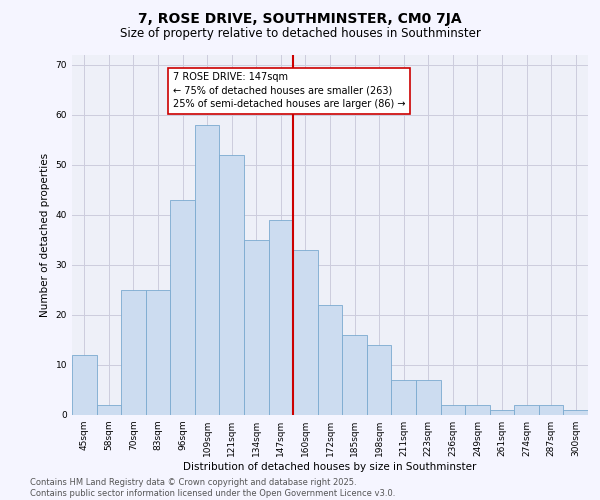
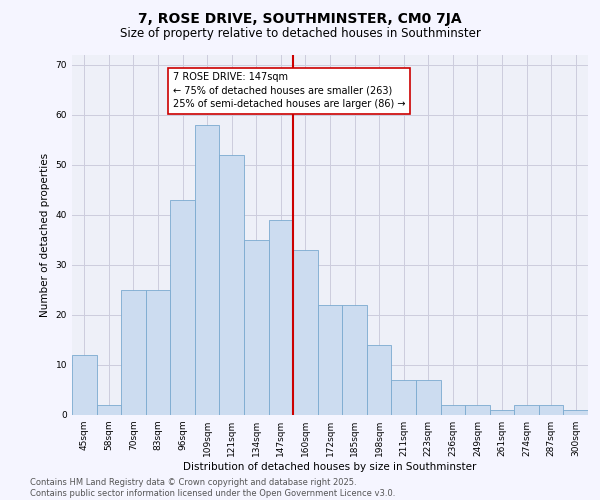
185sqm: 16 -> 22
